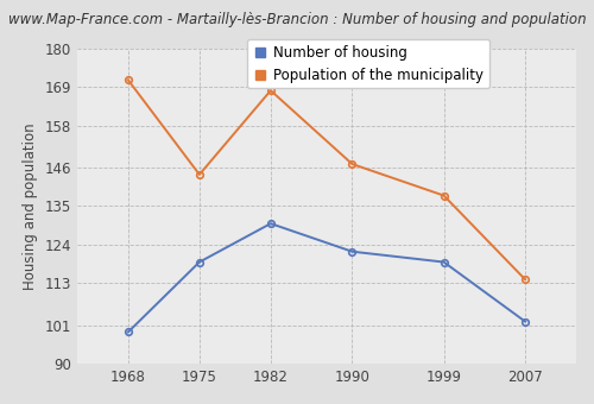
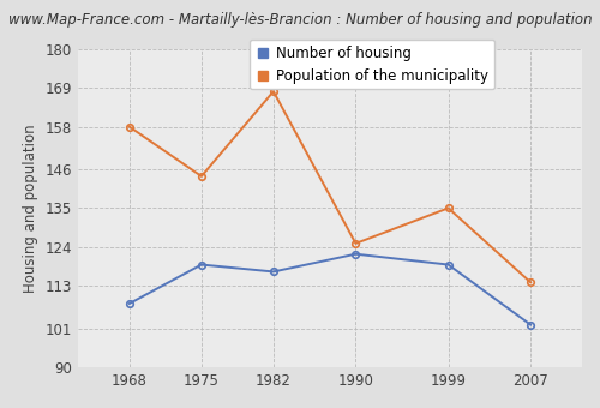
Number of housing/1968: 99 -> 108
Population of the municipality/1968: 171 -> 158
Number of housing/1982: 130 -> 117
Population of the municipality/1990: 147 -> 125
Population of the municipality/1999: 138 -> 135
